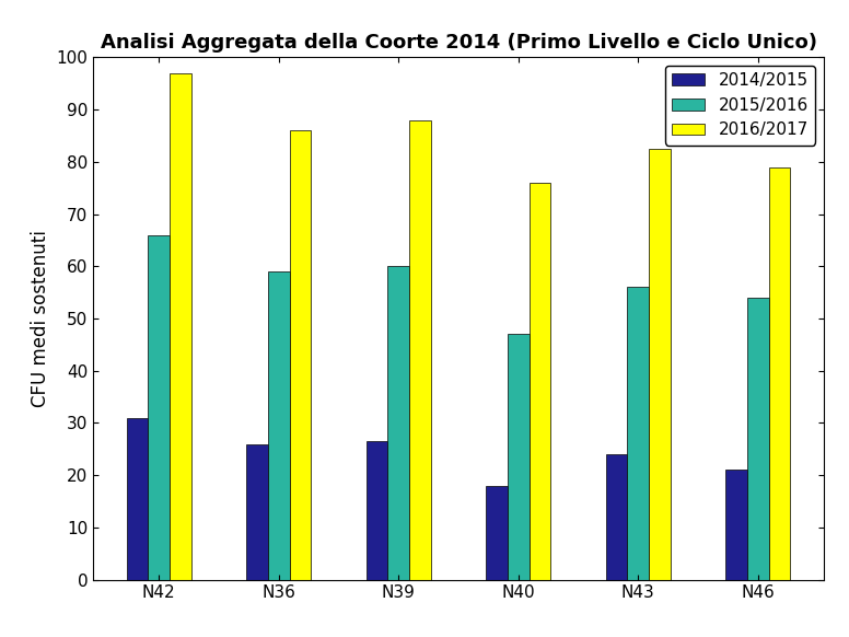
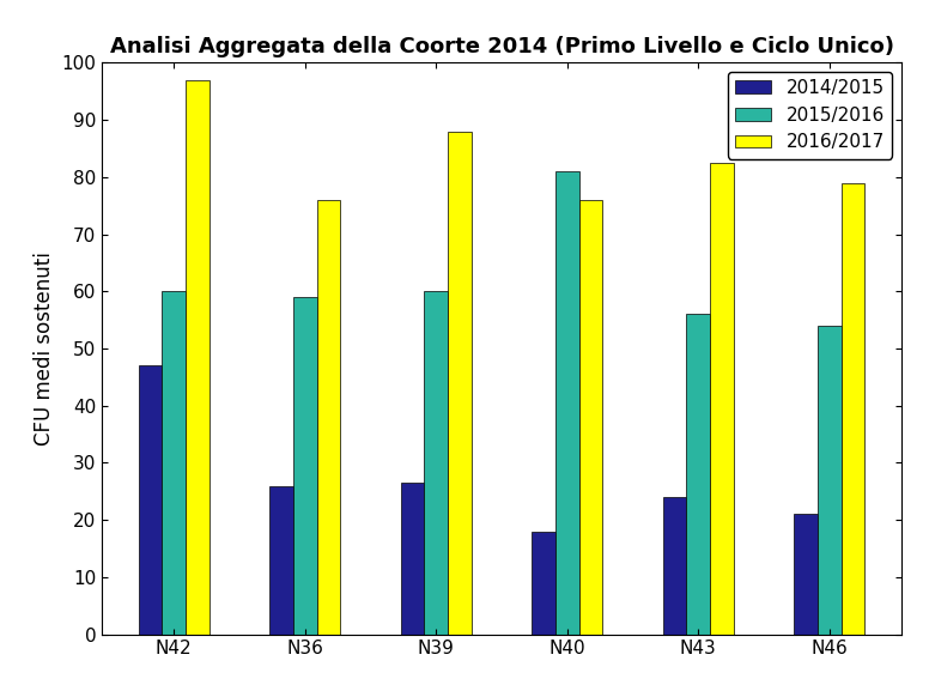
2014/2015/N42: 31.0 -> 47.0
2015/2016/N42: 66 -> 60
2016/2017/N36: 86.0 -> 76.0
2015/2016/N40: 47 -> 81
